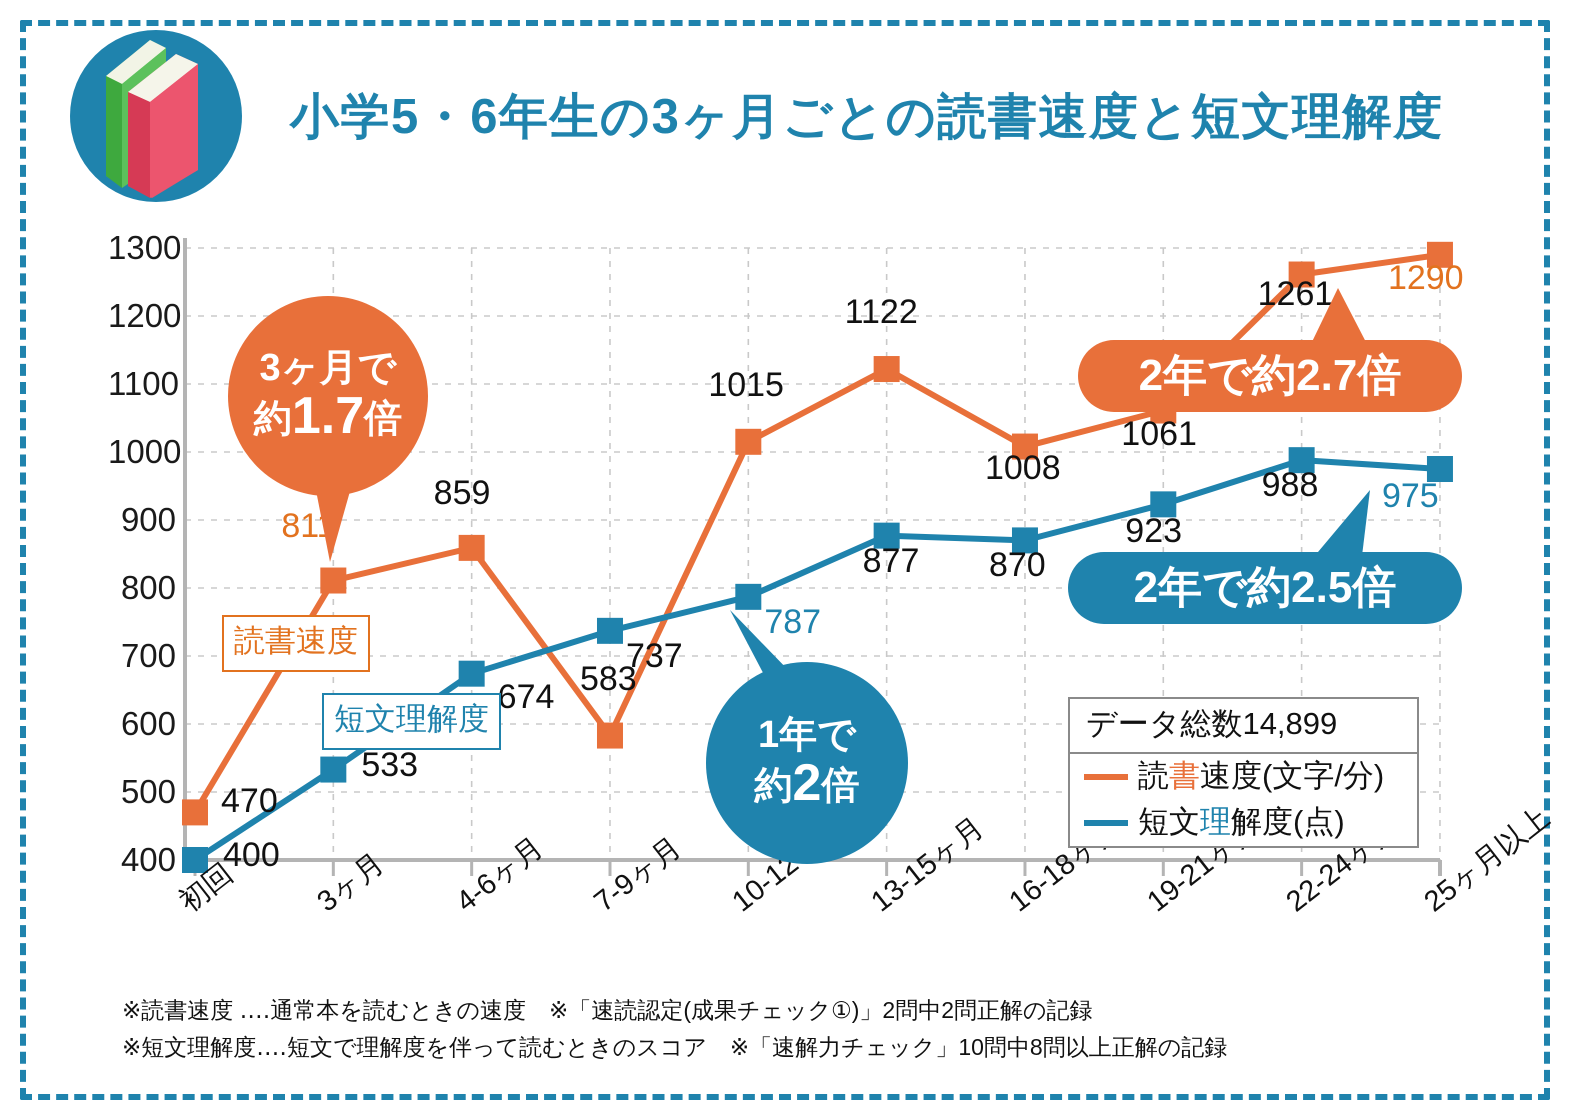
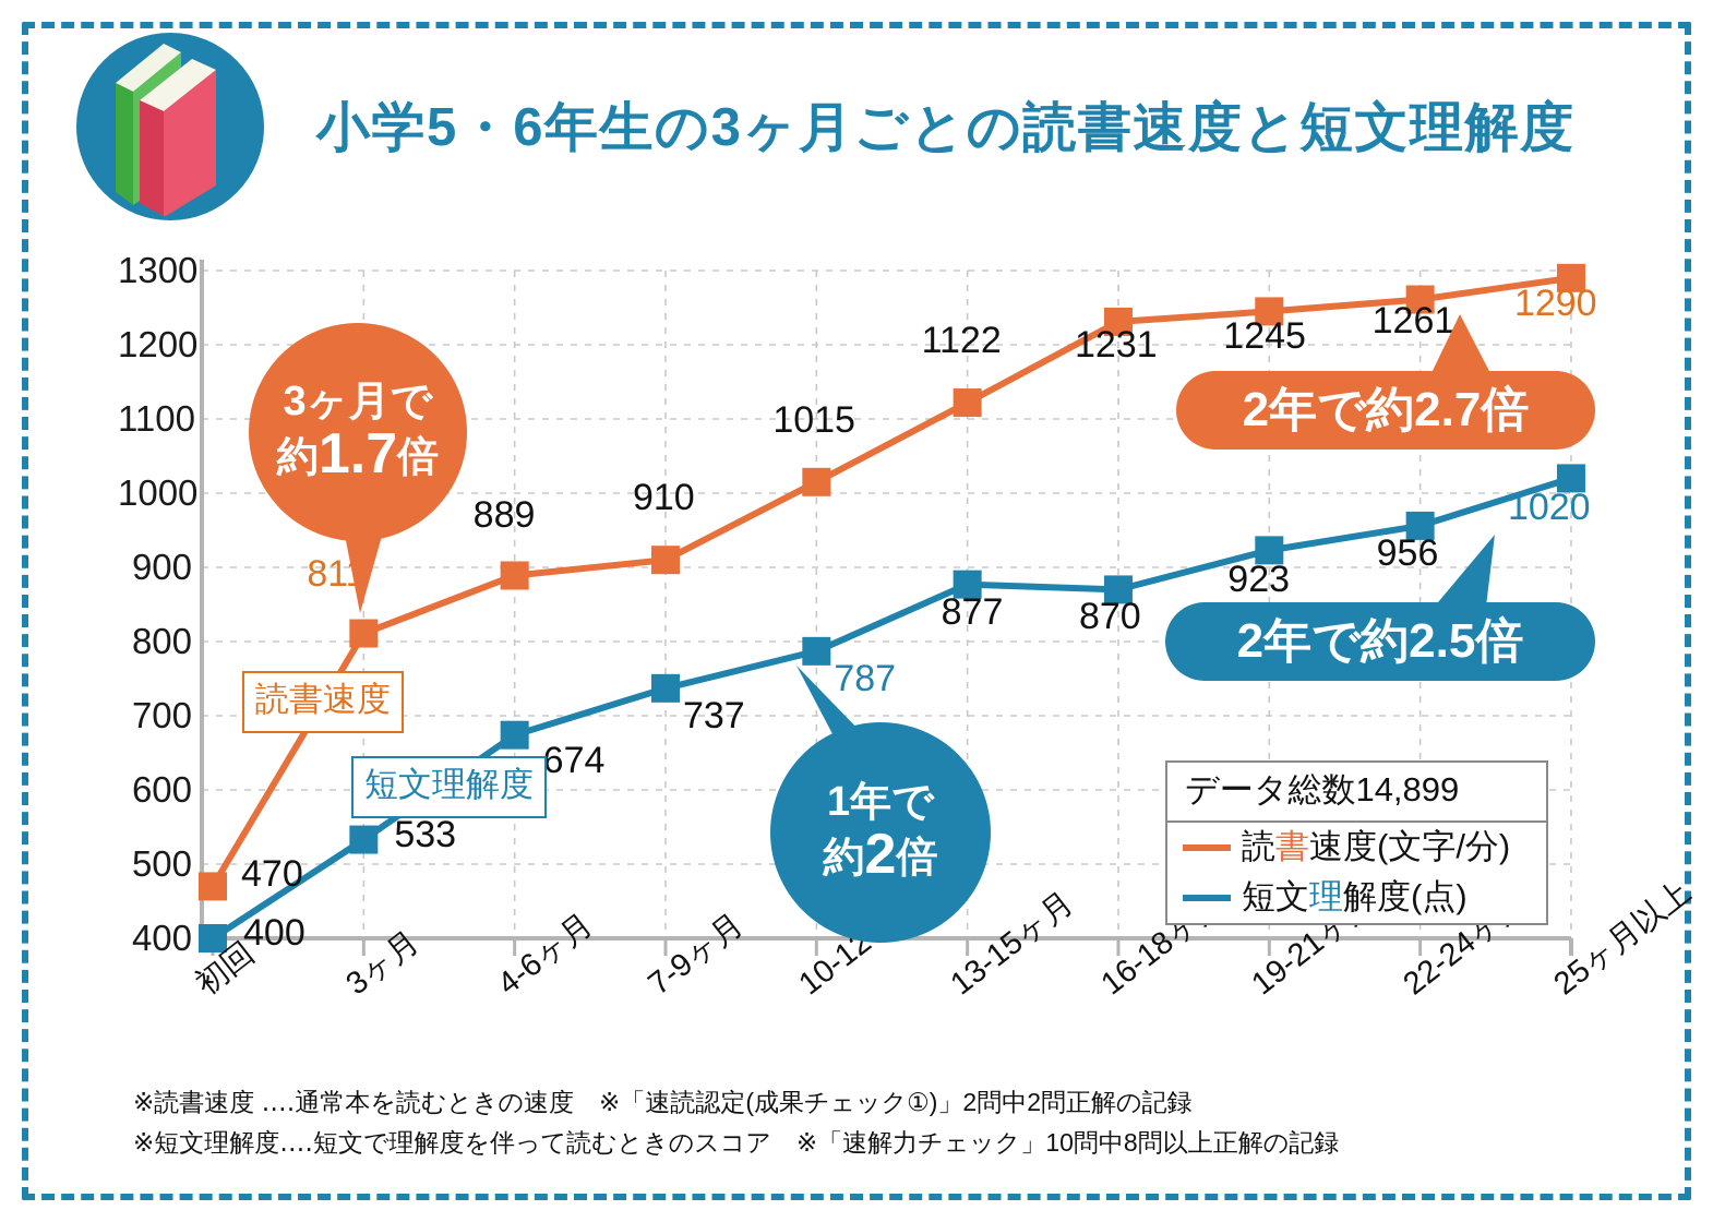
読書速度(文字/分)/4-6ヶ月: 859 -> 889
読書速度(文字/分)/7-9ヶ月: 583 -> 910
読書速度(文字/分)/16-18ヶ月: 1008 -> 1231
読書速度(文字/分)/19-21ヶ月: 1061 -> 1245
短文理解度(点)/22-24ヶ月: 988 -> 956
短文理解度(点)/25ヶ月以上: 975 -> 1020
